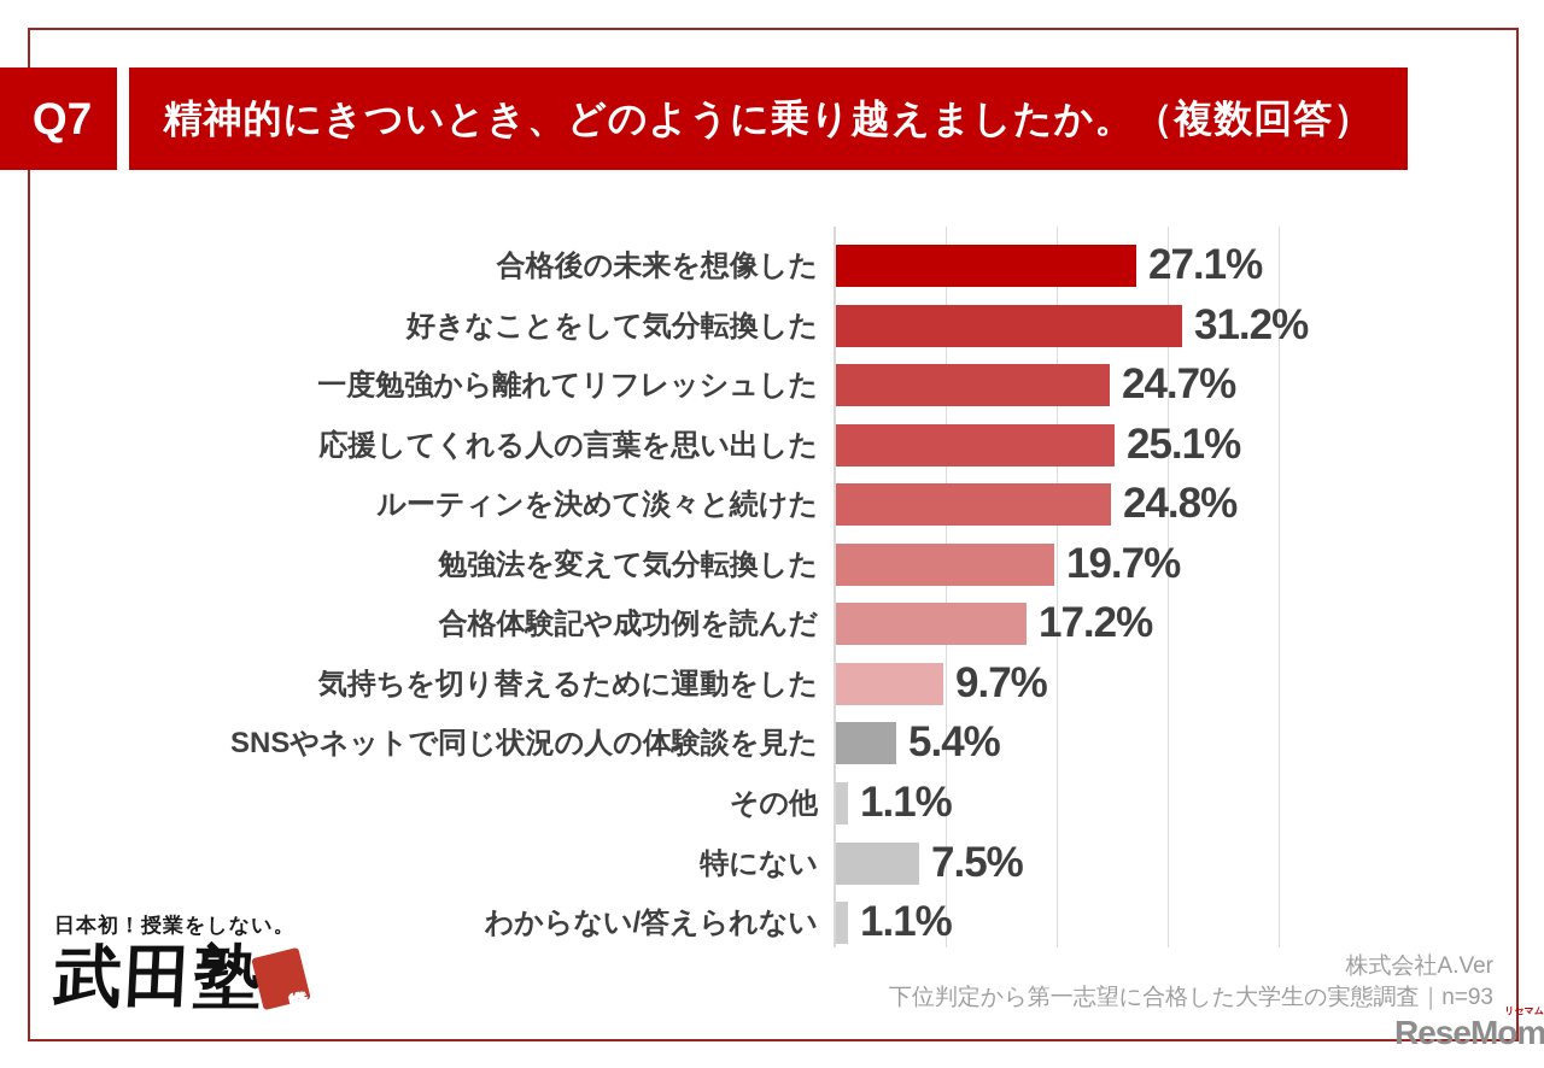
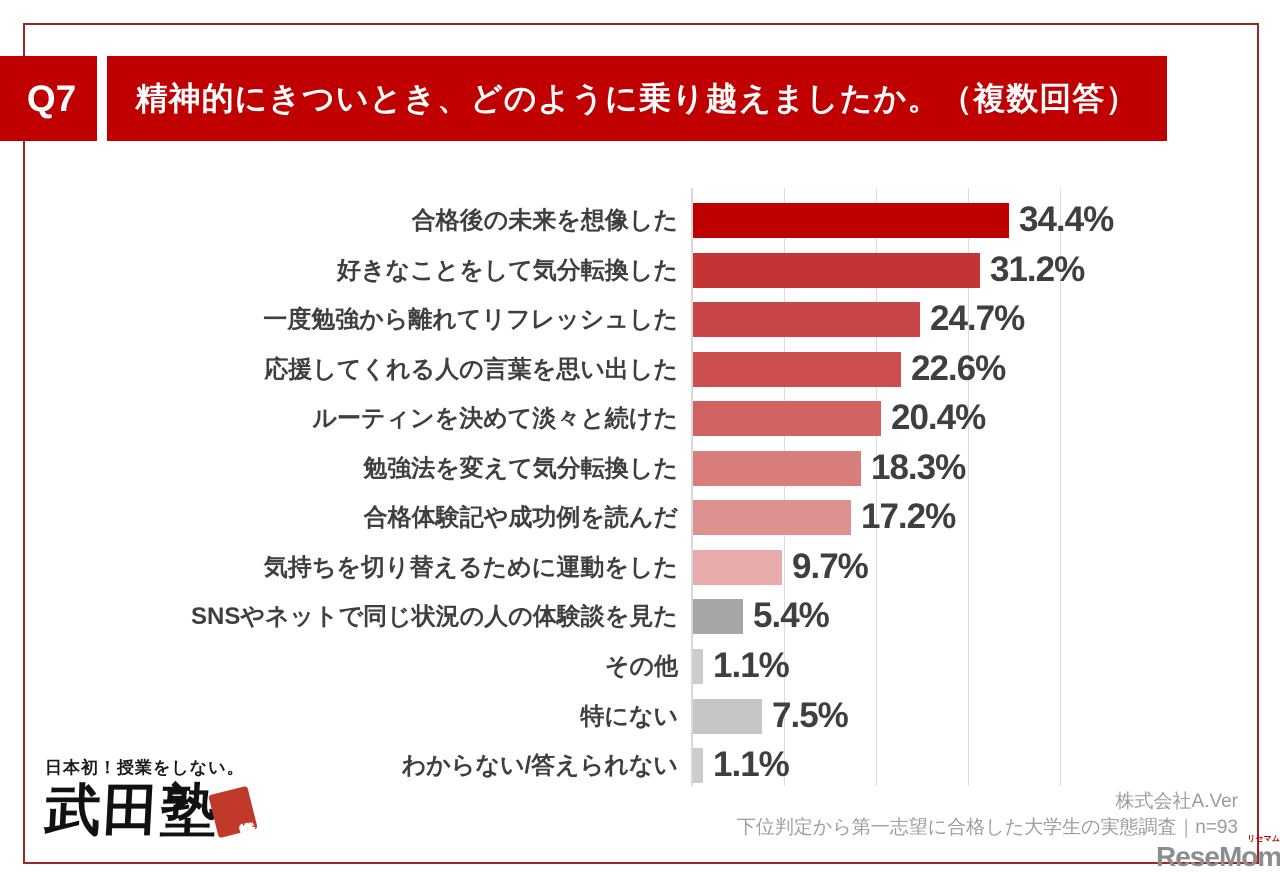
合格後の未来を想像した: 27.1% -> 34.4%
応援してくれる人の言葉を思い出した: 25.1% -> 22.6%
ルーティンを決めて淡々と続けた: 24.8% -> 20.4%
勉強法を変えて気分転換した: 19.7% -> 18.3%
